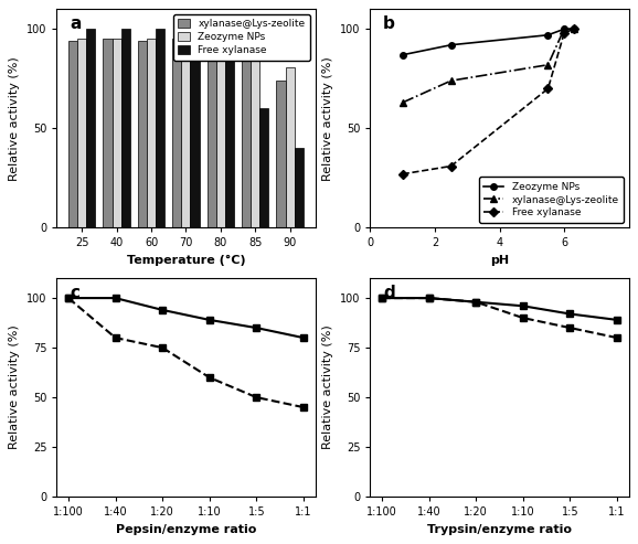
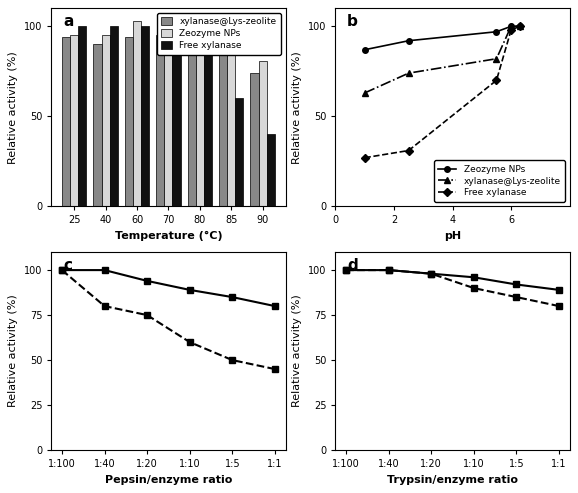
xylanase@Lys-zeolite/40: 95 -> 90
Zeozyme NPs/60: 95 -> 103
